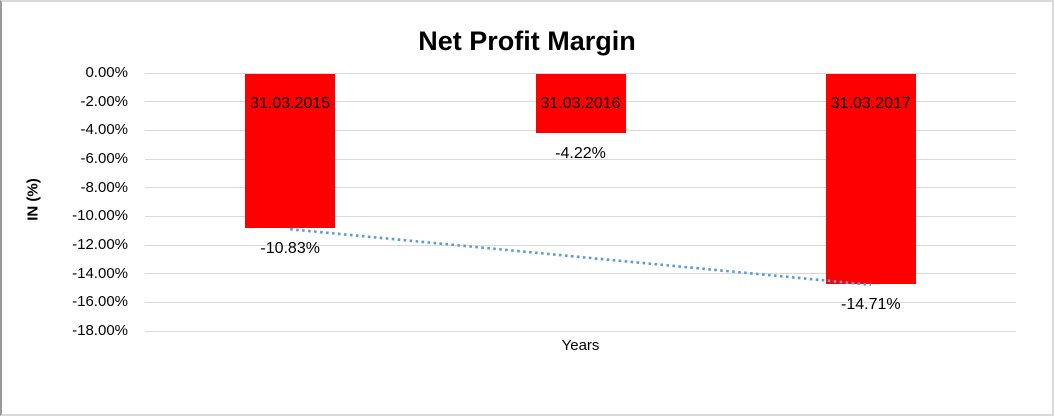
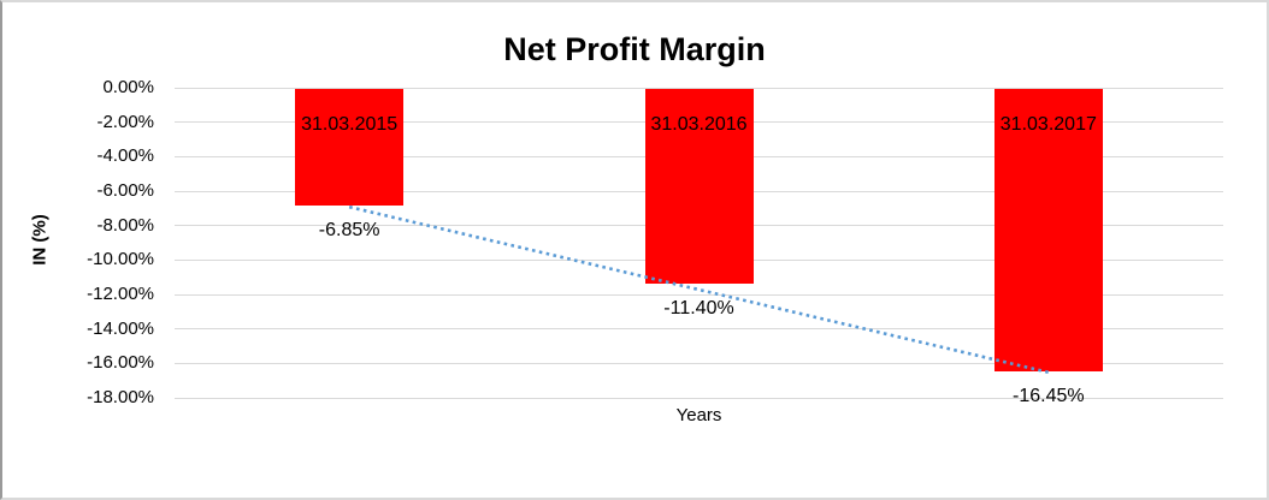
31.03.2015: -10.83% -> -6.85%
31.03.2016: -4.22% -> -11.40%
31.03.2017: -14.71% -> -16.45%
